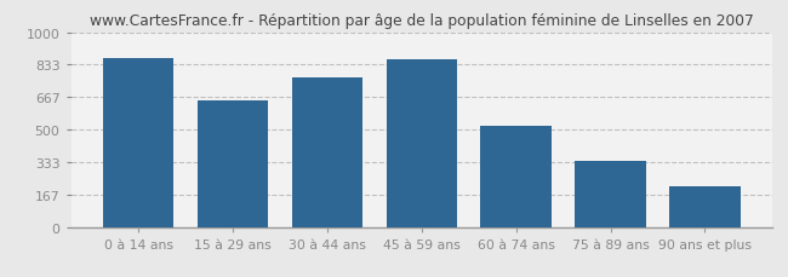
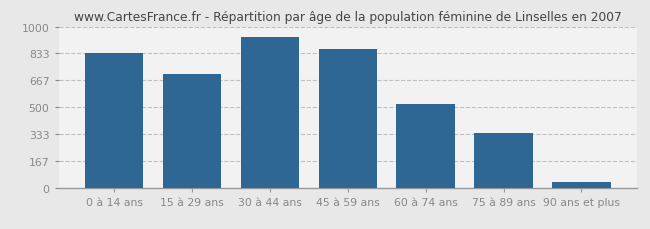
0 à 14 ans: 870 -> 830
15 à 29 ans: 650 -> 710
30 à 44 ans: 770 -> 930
90 ans et plus: 210 -> 40
